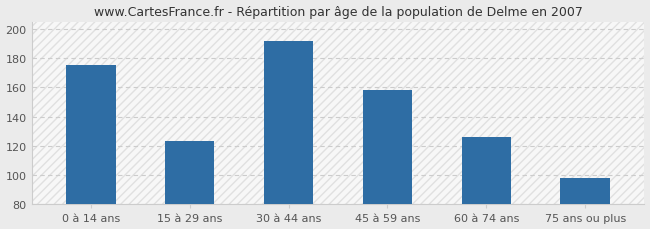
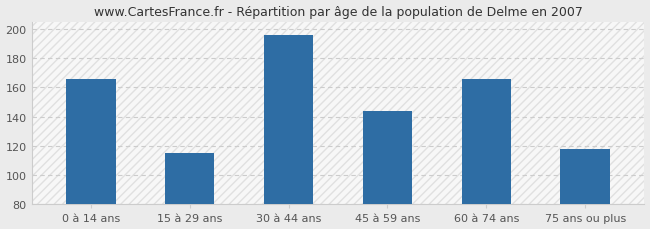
0 à 14 ans: 175 -> 166
15 à 29 ans: 123 -> 115
30 à 44 ans: 192 -> 196
45 à 59 ans: 158 -> 144
60 à 74 ans: 126 -> 166
75 ans ou plus: 98 -> 118
